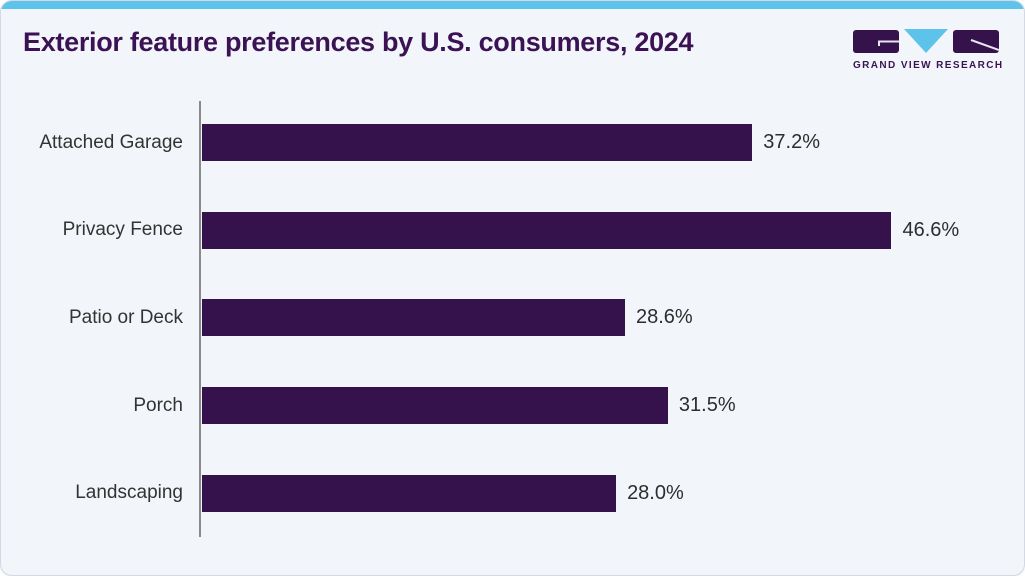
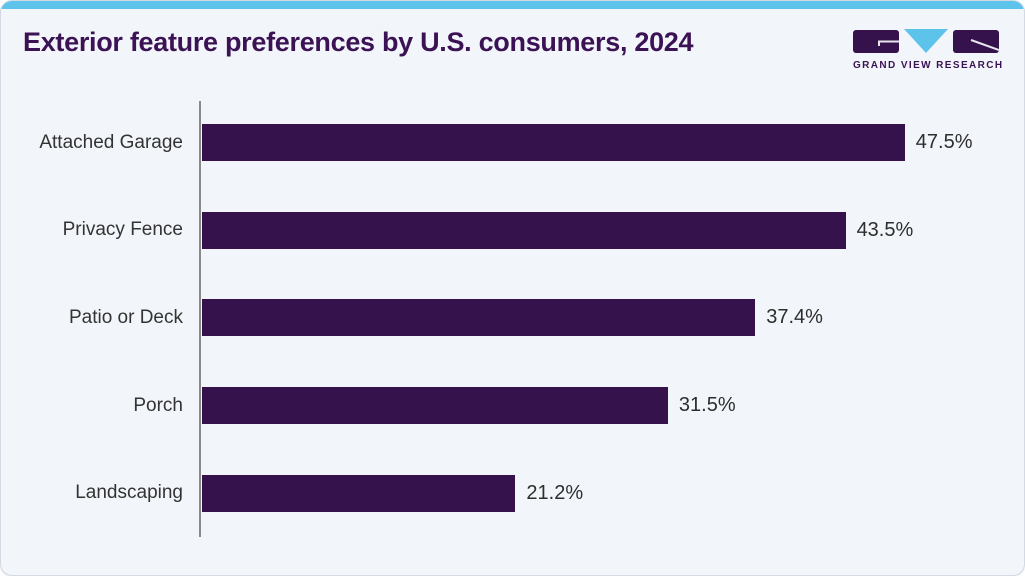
Attached Garage: 37.2% -> 47.5%
Privacy Fence: 46.6% -> 43.5%
Patio or Deck: 28.6% -> 37.4%
Landscaping: 28.0% -> 21.2%
